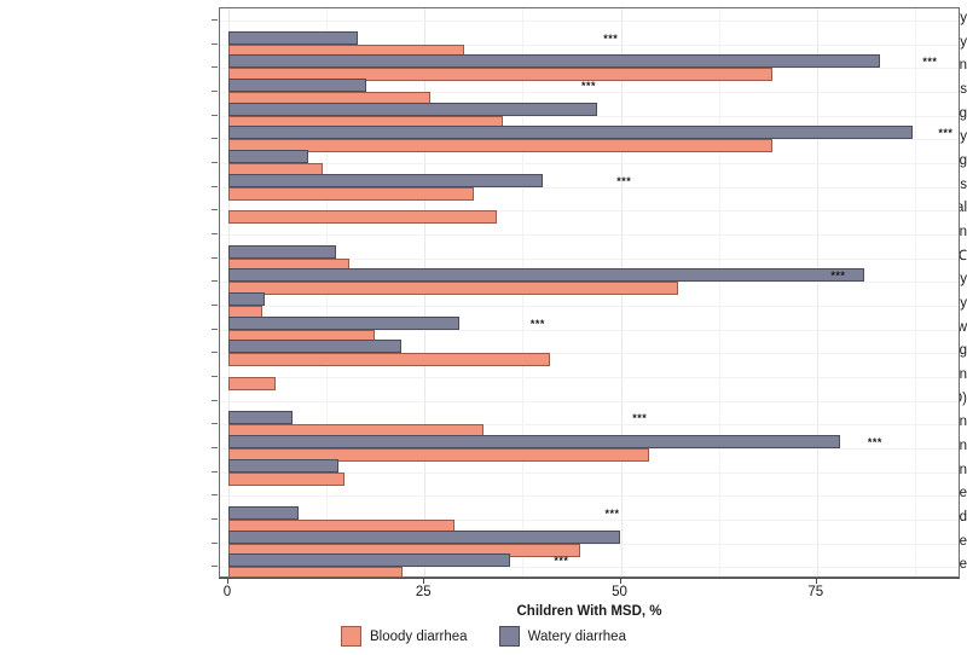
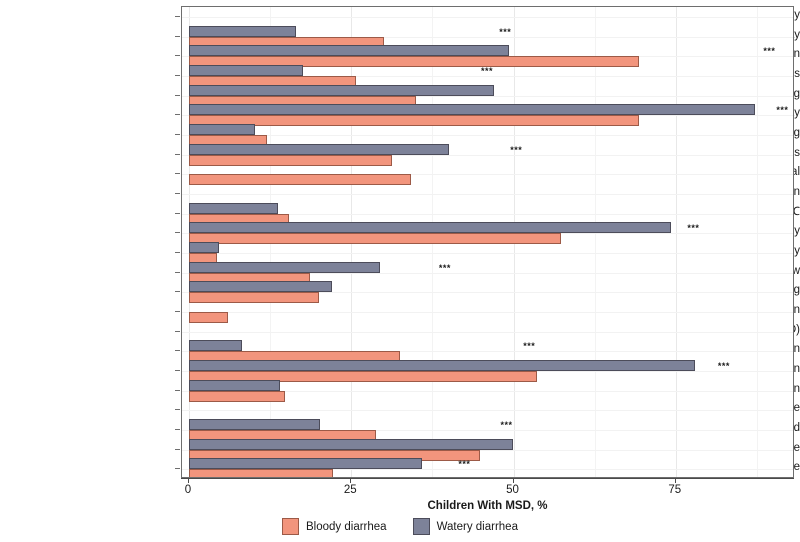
Watery diarrhea/Abdominal pain: 83 -> 49
Watery diarrhea/Mouth somewhat dry: 81 -> 74
Bloody diarrhea/Moderate or severe stunting: 41 -> 20
Watery diarrhea/Mild: 9 -> 20
